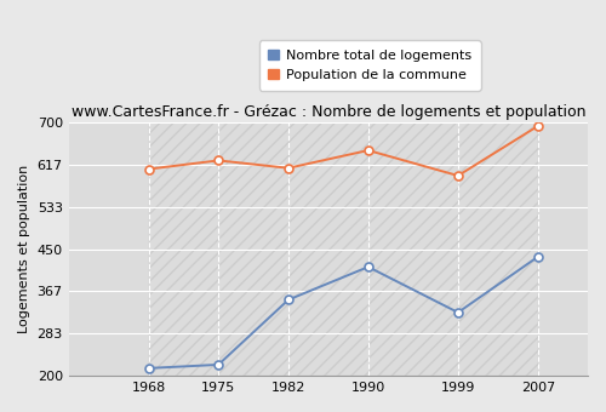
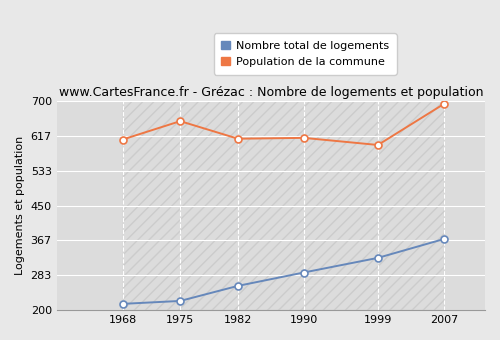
Population de la commune/1975: 625 -> 652
Nombre total de logements/1982: 350 -> 258
Nombre total de logements/1990: 415 -> 290
Population de la commune/1990: 645 -> 612
Nombre total de logements/2007: 435 -> 370
